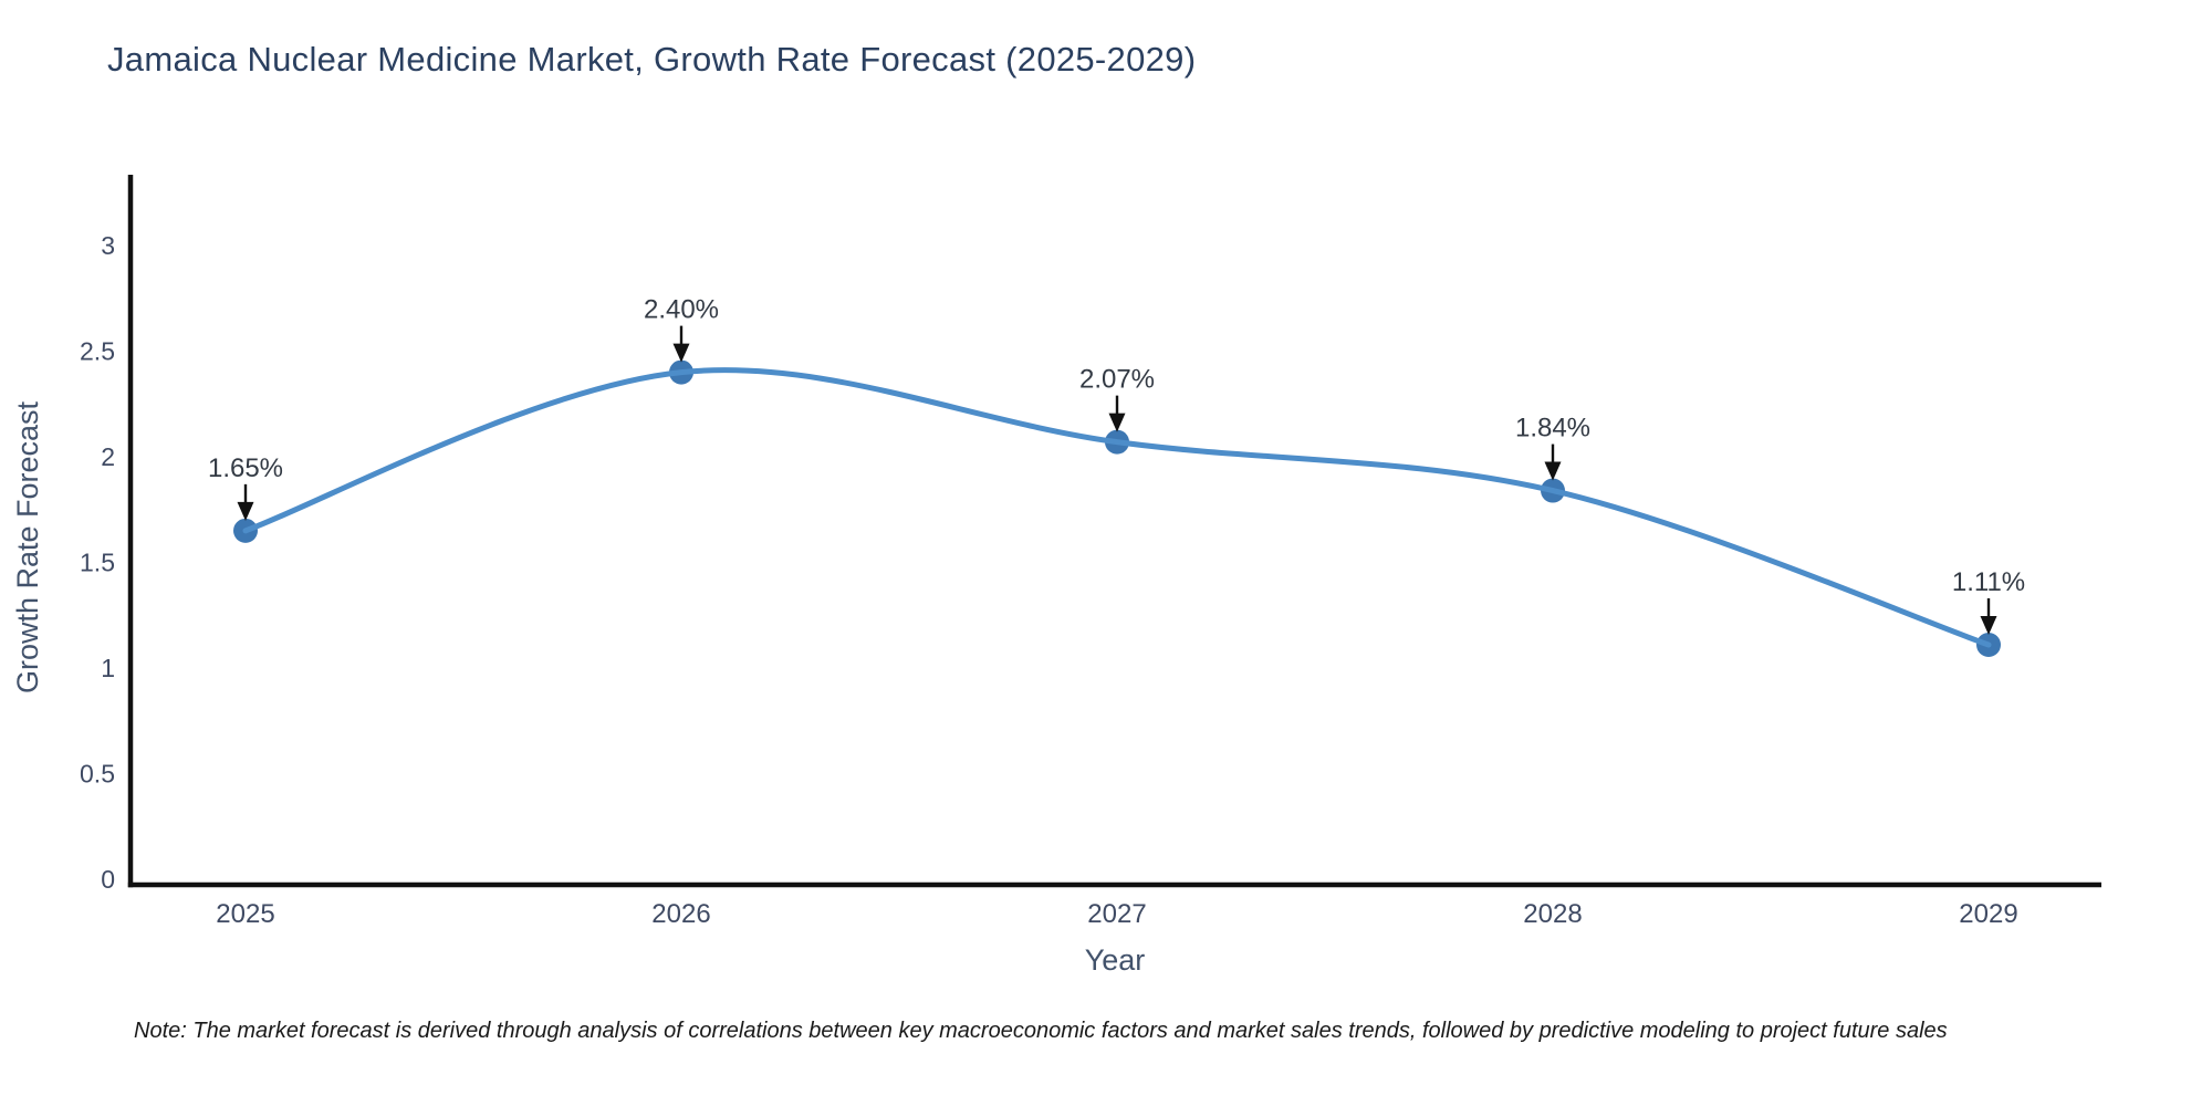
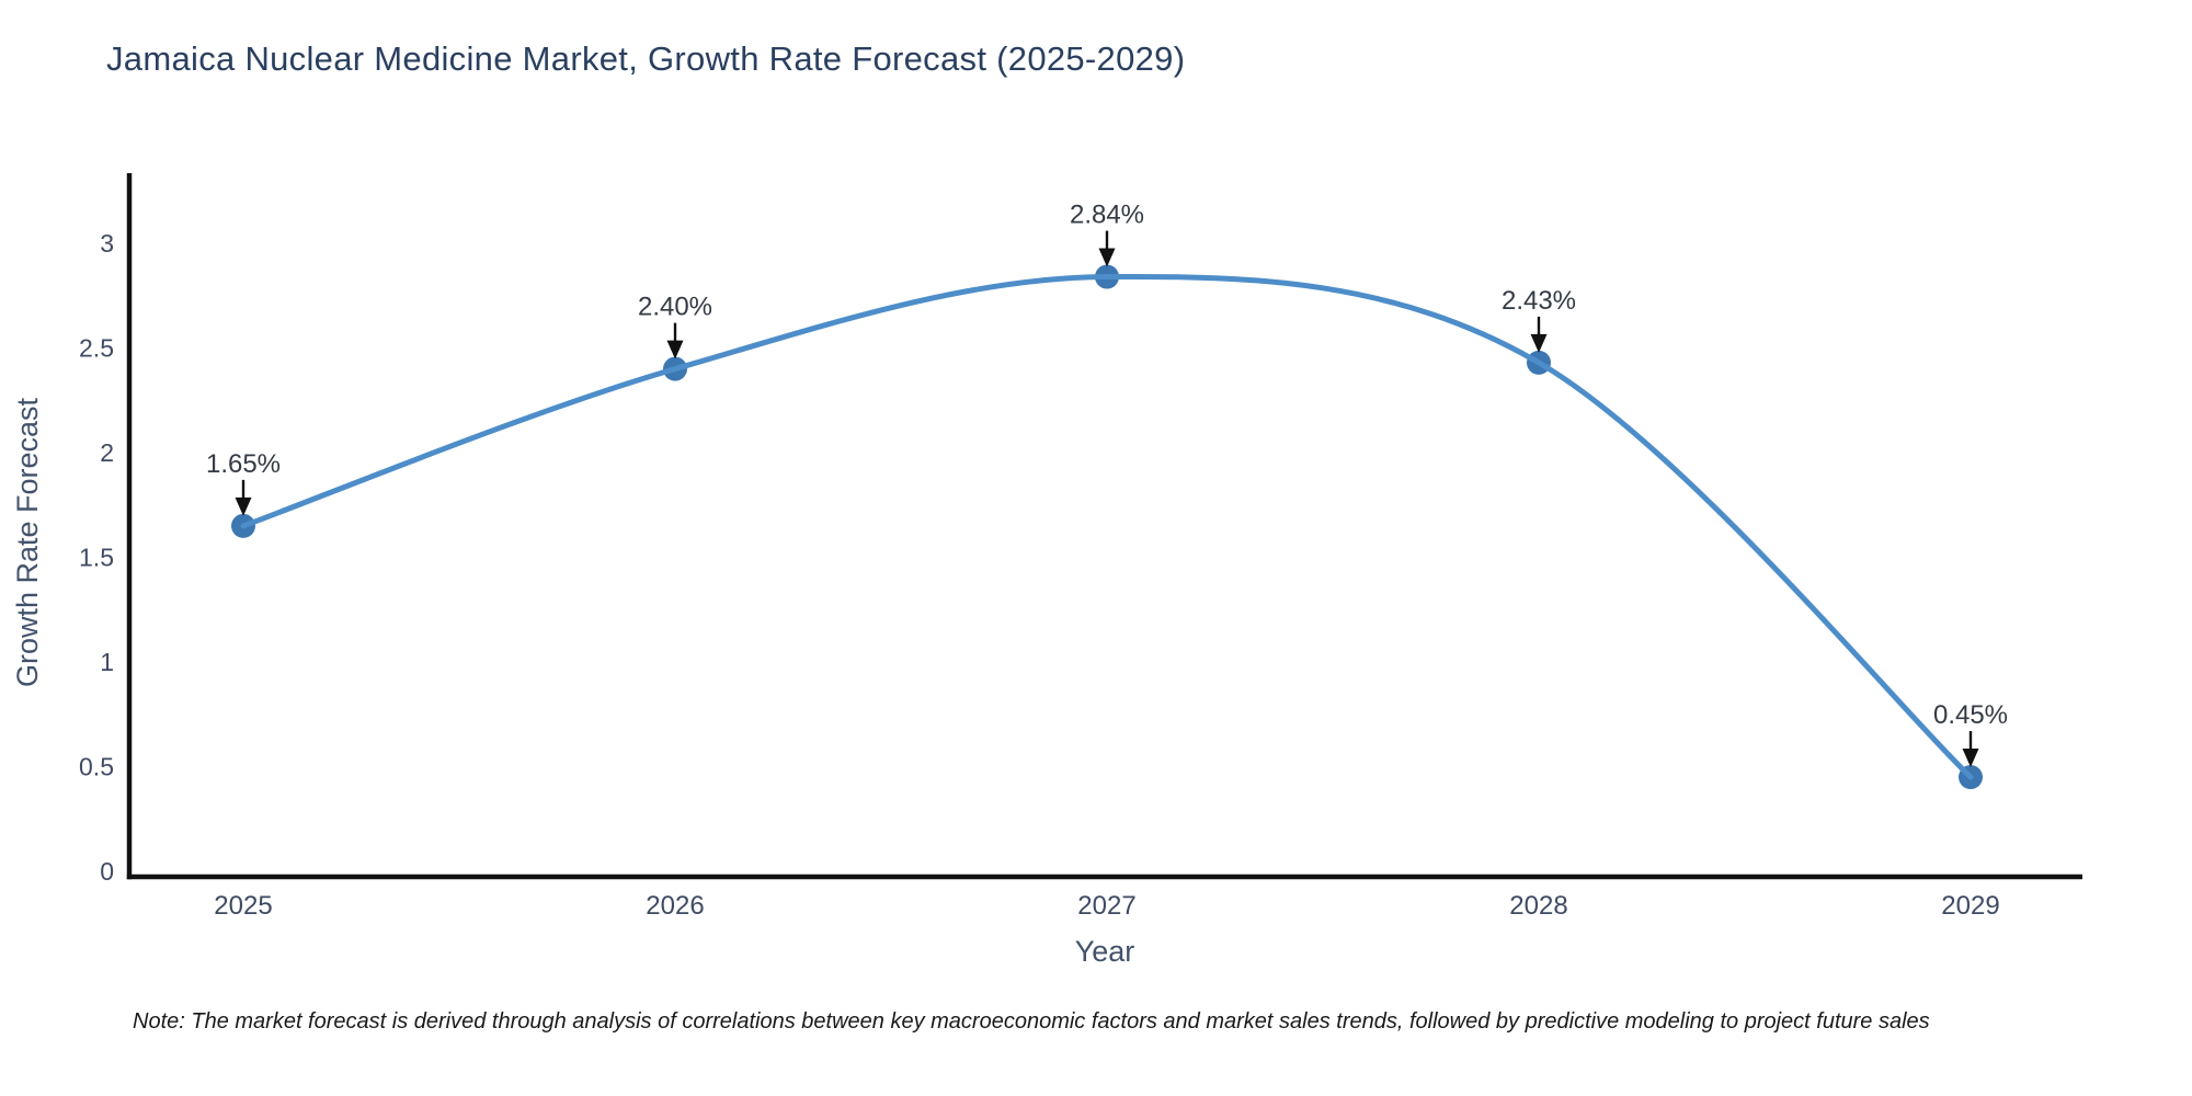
2027: 2.07% -> 2.84%
2028: 1.84% -> 2.43%
2029: 1.11% -> 0.45%
